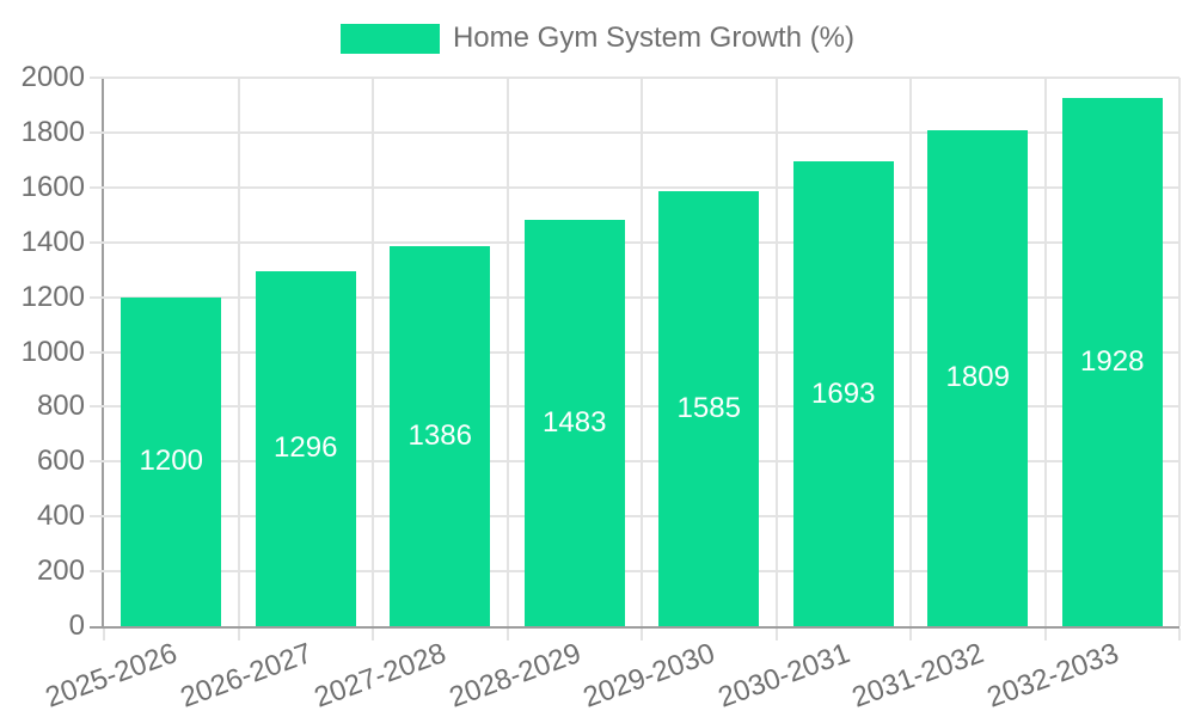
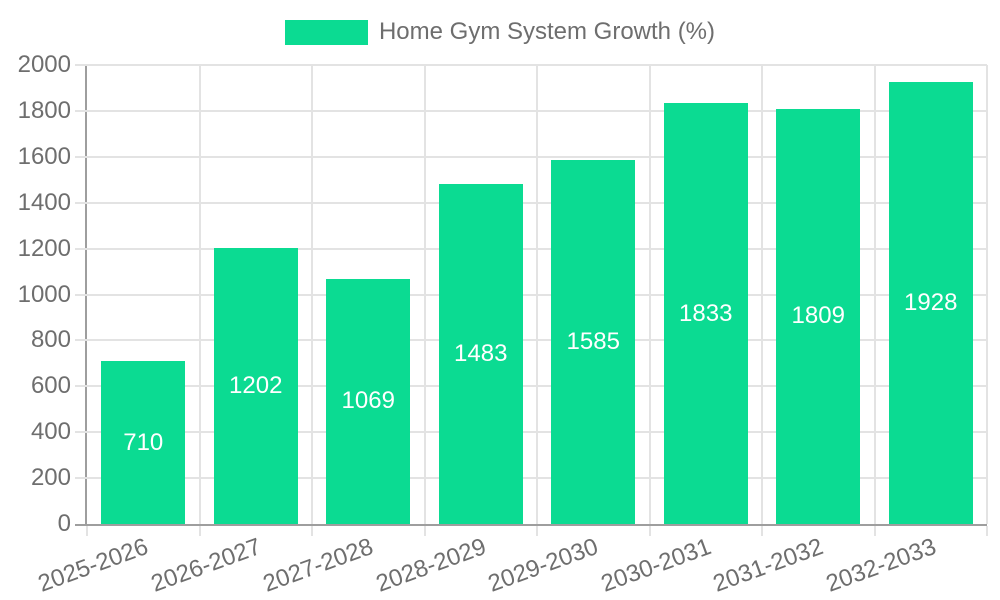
2025-2026: 1200 -> 710
2026-2027: 1296 -> 1202
2027-2028: 1386 -> 1069
2030-2031: 1693 -> 1833
